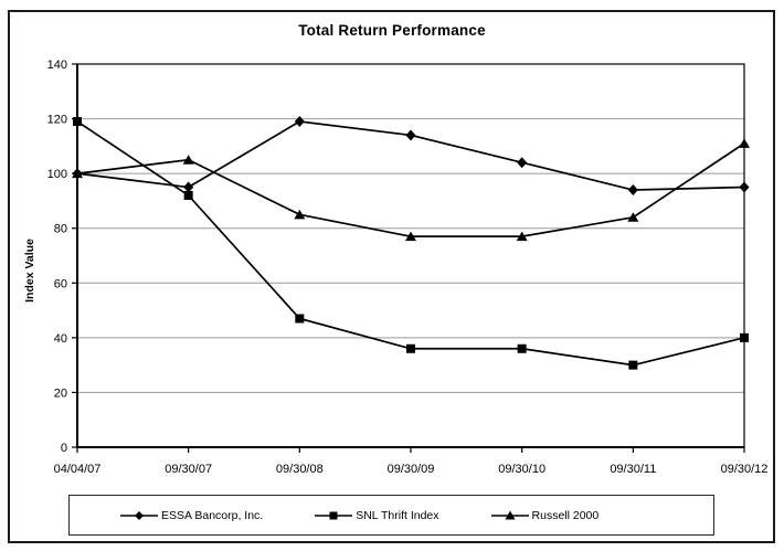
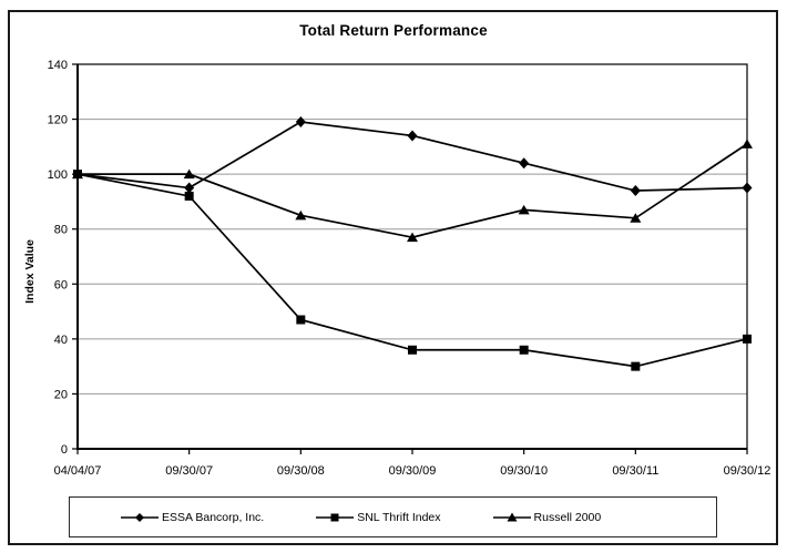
SNL Thrift Index/04/04/07: 119 -> 100
Russell 2000/09/30/07: 105 -> 100
Russell 2000/09/30/10: 77 -> 87
